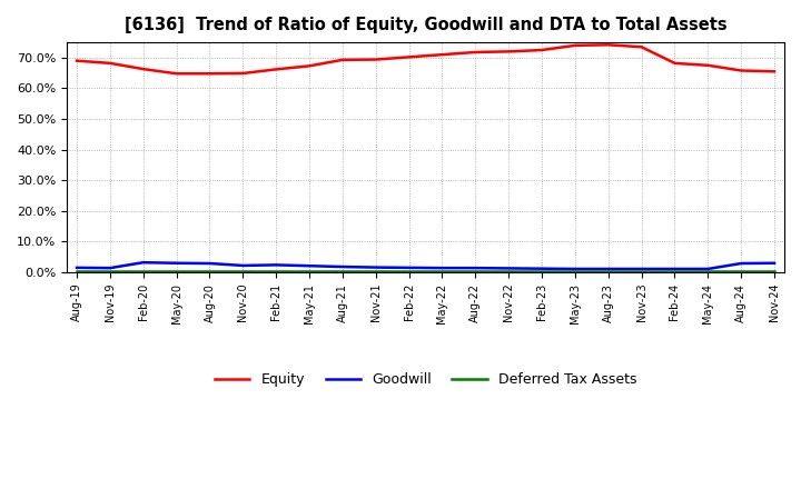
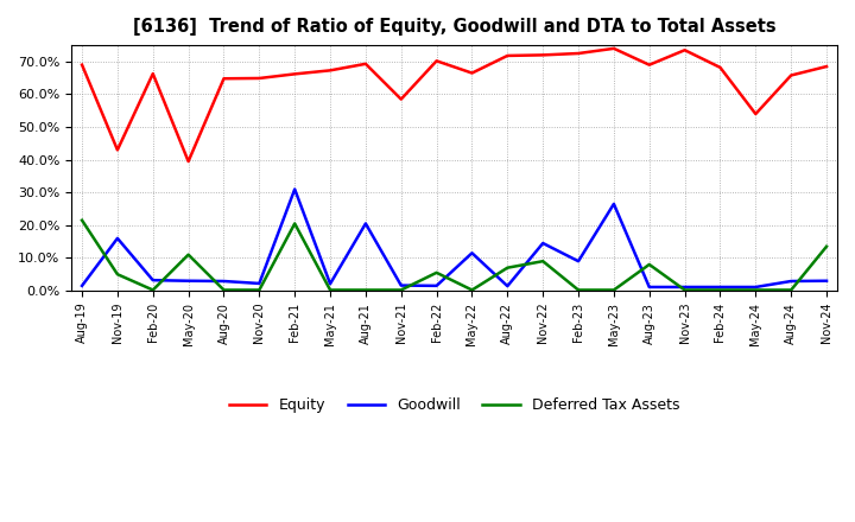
Deferred Tax Assets/Aug-19: 0.2% -> 21.5%
Equity/Nov-19: 68.2% -> 43.0%
Goodwill/Nov-19: 1.4% -> 16.0%
Deferred Tax Assets/Nov-19: 0.2% -> 5.0%
Equity/May-20: 64.8% -> 39.5%
Deferred Tax Assets/May-20: 0.2% -> 11.0%
Goodwill/Feb-21: 2.4% -> 31.0%
Deferred Tax Assets/Feb-21: 0.2% -> 20.5%
Goodwill/Aug-21: 1.8% -> 20.5%
Equity/Nov-21: 69.4% -> 58.5%
Deferred Tax Assets/Feb-22: 0.2% -> 5.5%
Equity/May-22: 71.0% -> 66.5%
Goodwill/May-22: 1.4% -> 11.5%
Deferred Tax Assets/Aug-22: 0.2% -> 7.0%
Goodwill/Nov-22: 1.3% -> 14.5%
Deferred Tax Assets/Nov-22: 0.2% -> 9.0%
Goodwill/Feb-23: 1.2% -> 9.0%
Goodwill/May-23: 1.1% -> 26.5%
Equity/Aug-23: 74.2% -> 69.0%
Deferred Tax Assets/Aug-23: 0.2% -> 8.0%
Equity/May-24: 67.5% -> 54.0%
Equity/Nov-24: 65.5% -> 68.5%
Deferred Tax Assets/Nov-24: 0.2% -> 13.5%
